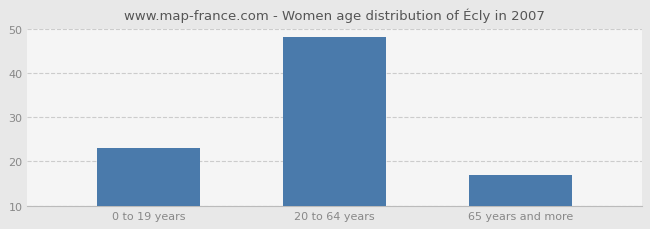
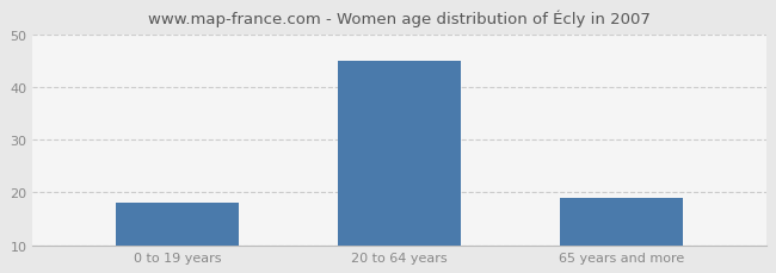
0 to 19 years: 23 -> 18
20 to 64 years: 48 -> 45
65 years and more: 17 -> 19
